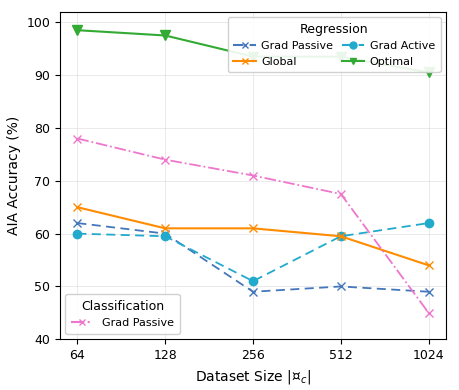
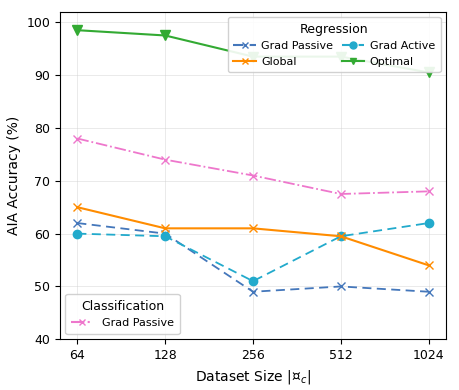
Grad Passive/1024: 45.0 -> 68.0
